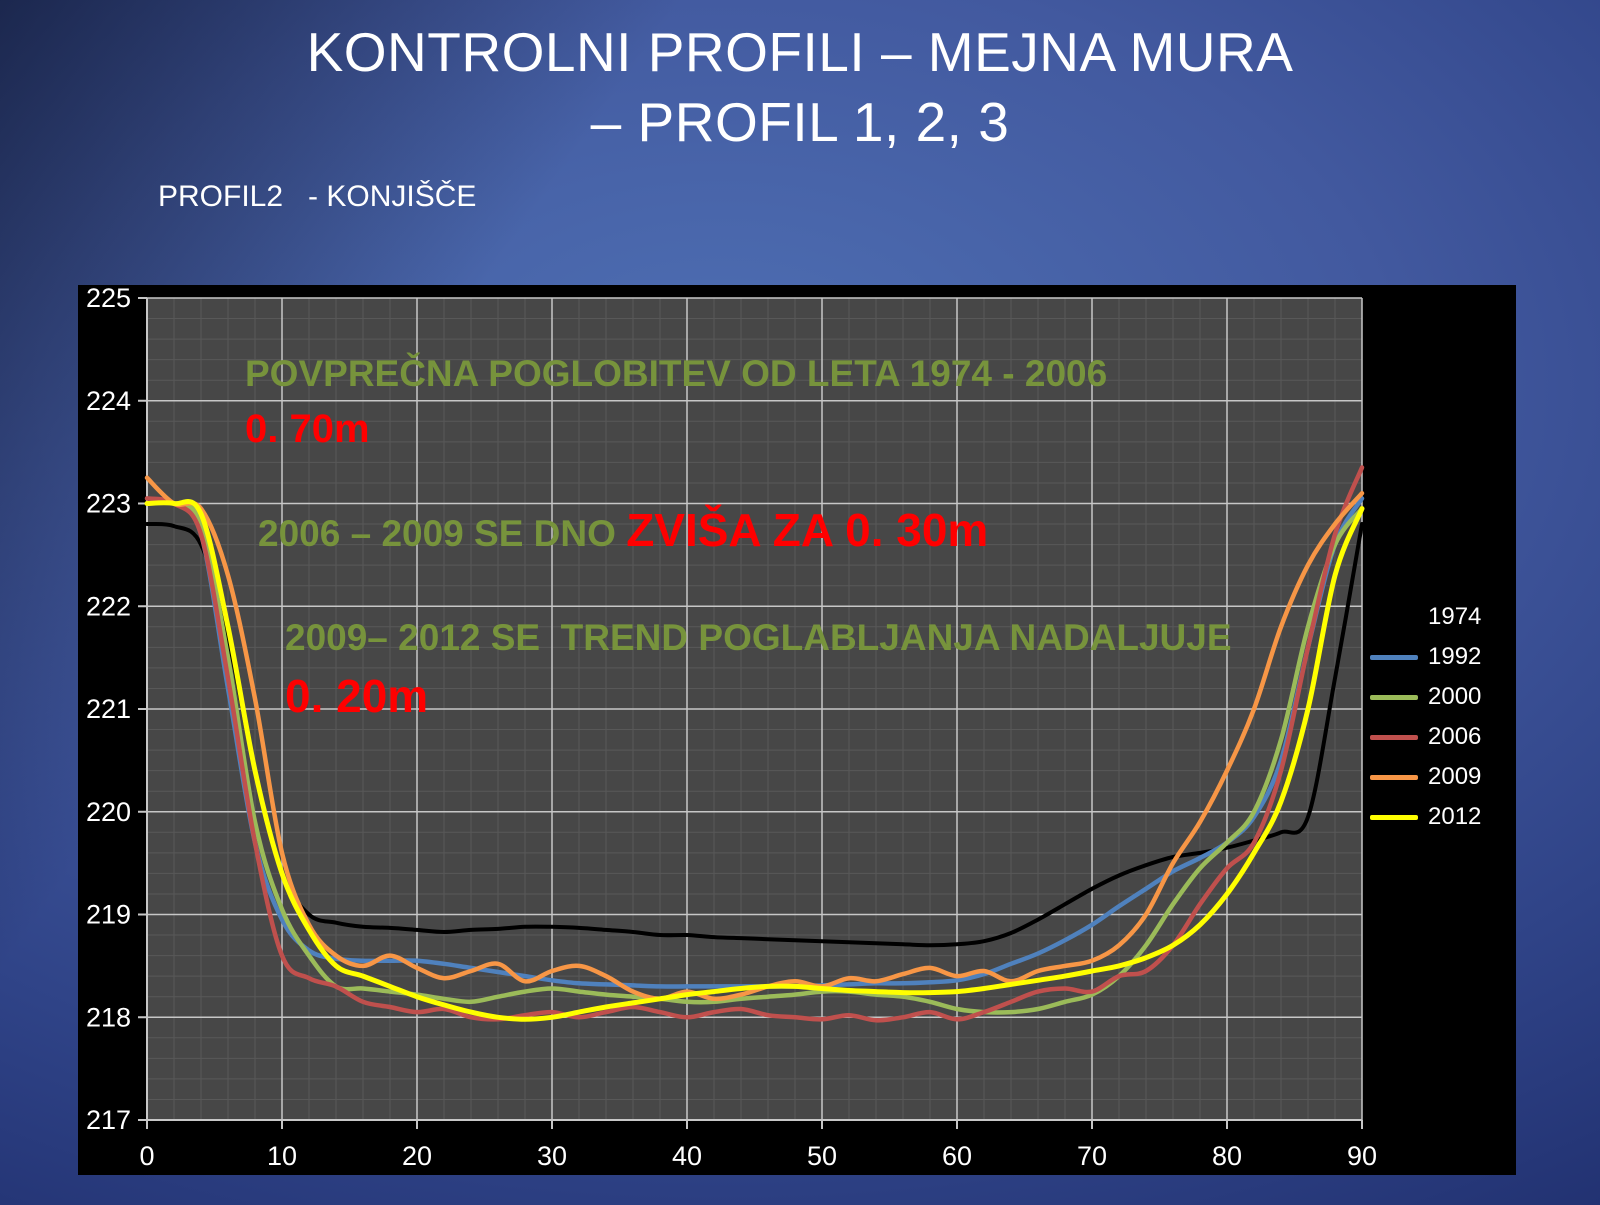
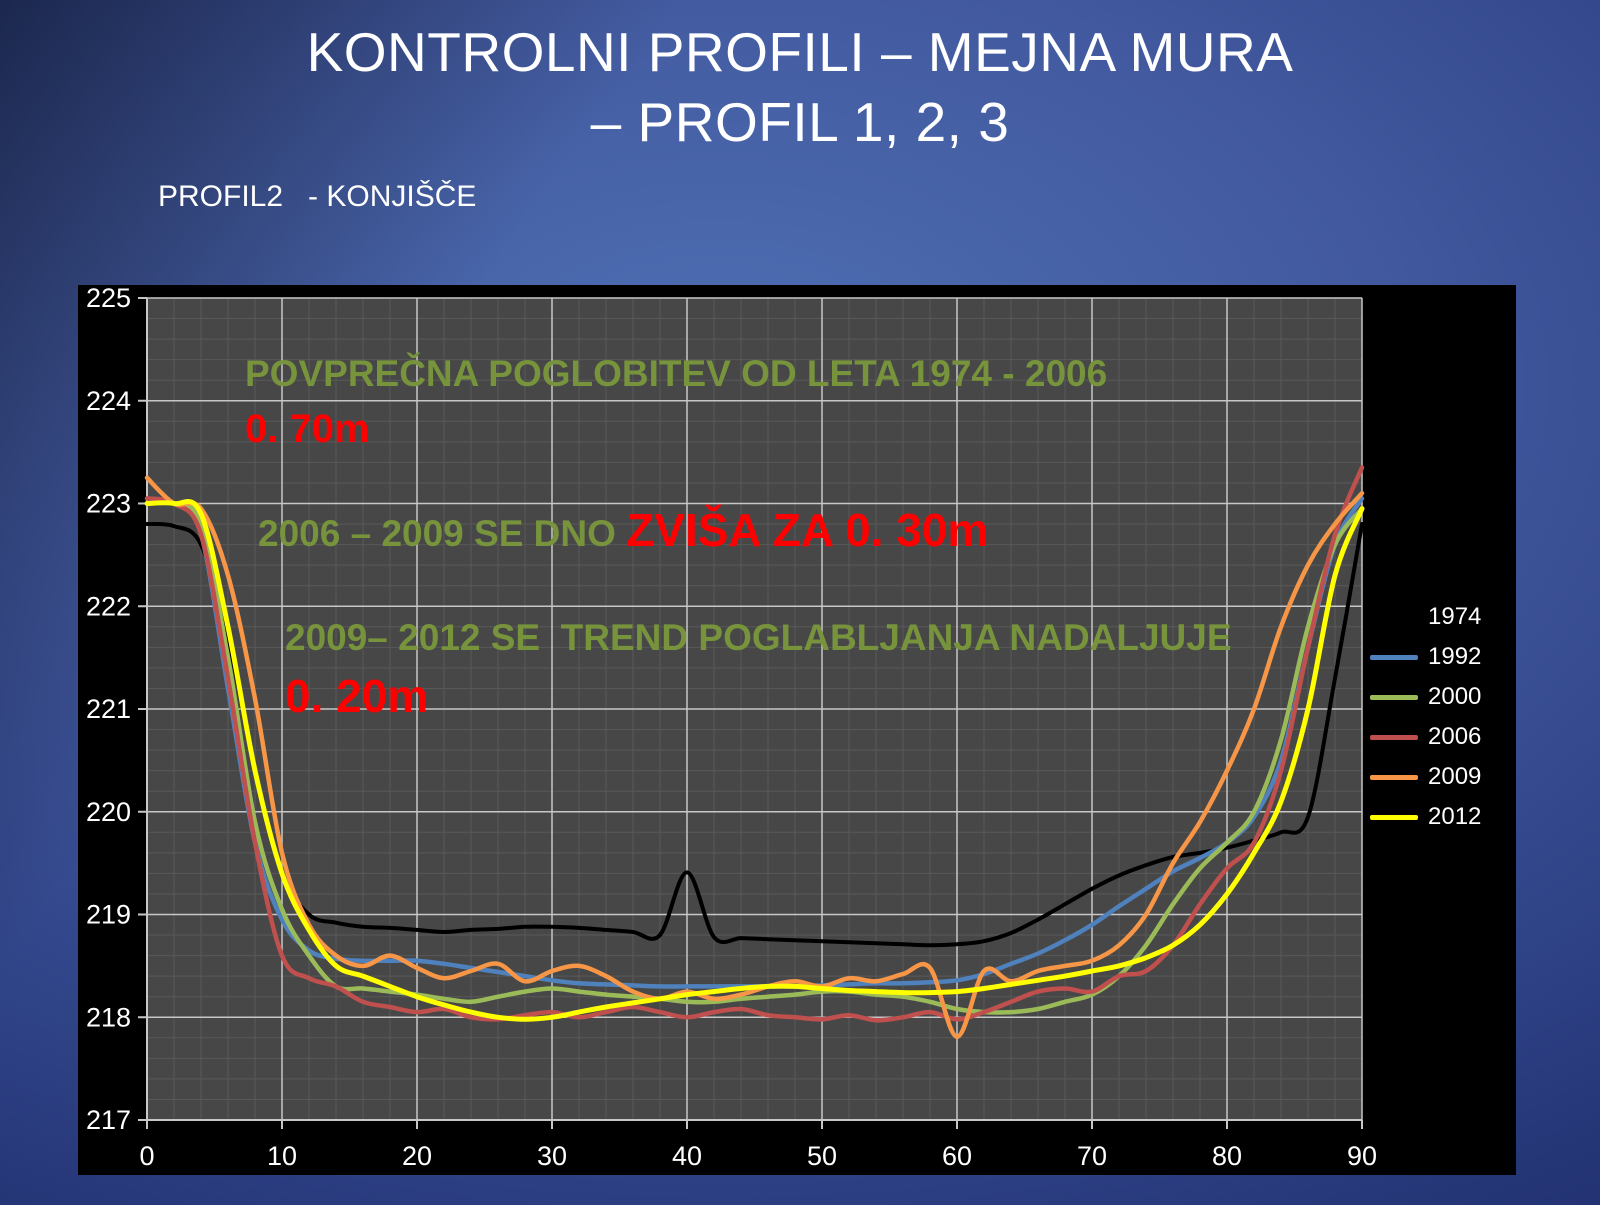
1974/40: 218.80 -> 219.41
2009/60: 218.40 -> 217.81
